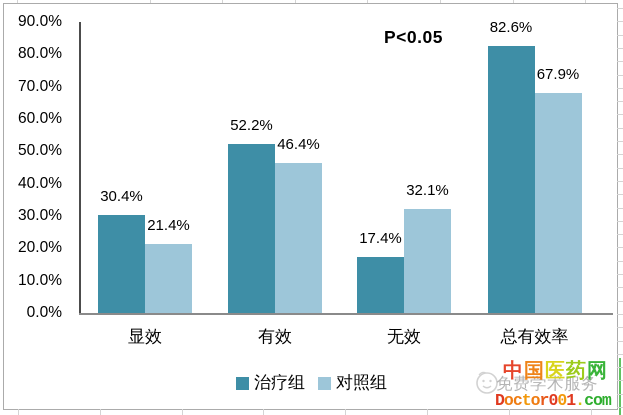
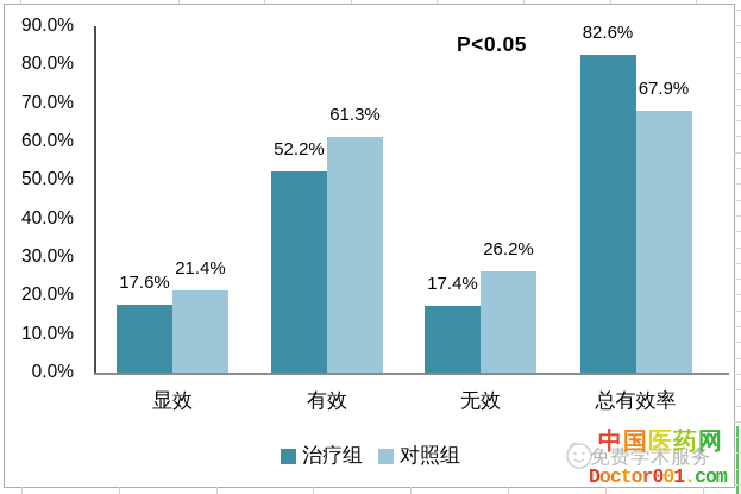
治疗组/显效: 30.4% -> 17.6%
对照组/有效: 46.4% -> 61.3%
对照组/无效: 32.1% -> 26.2%
